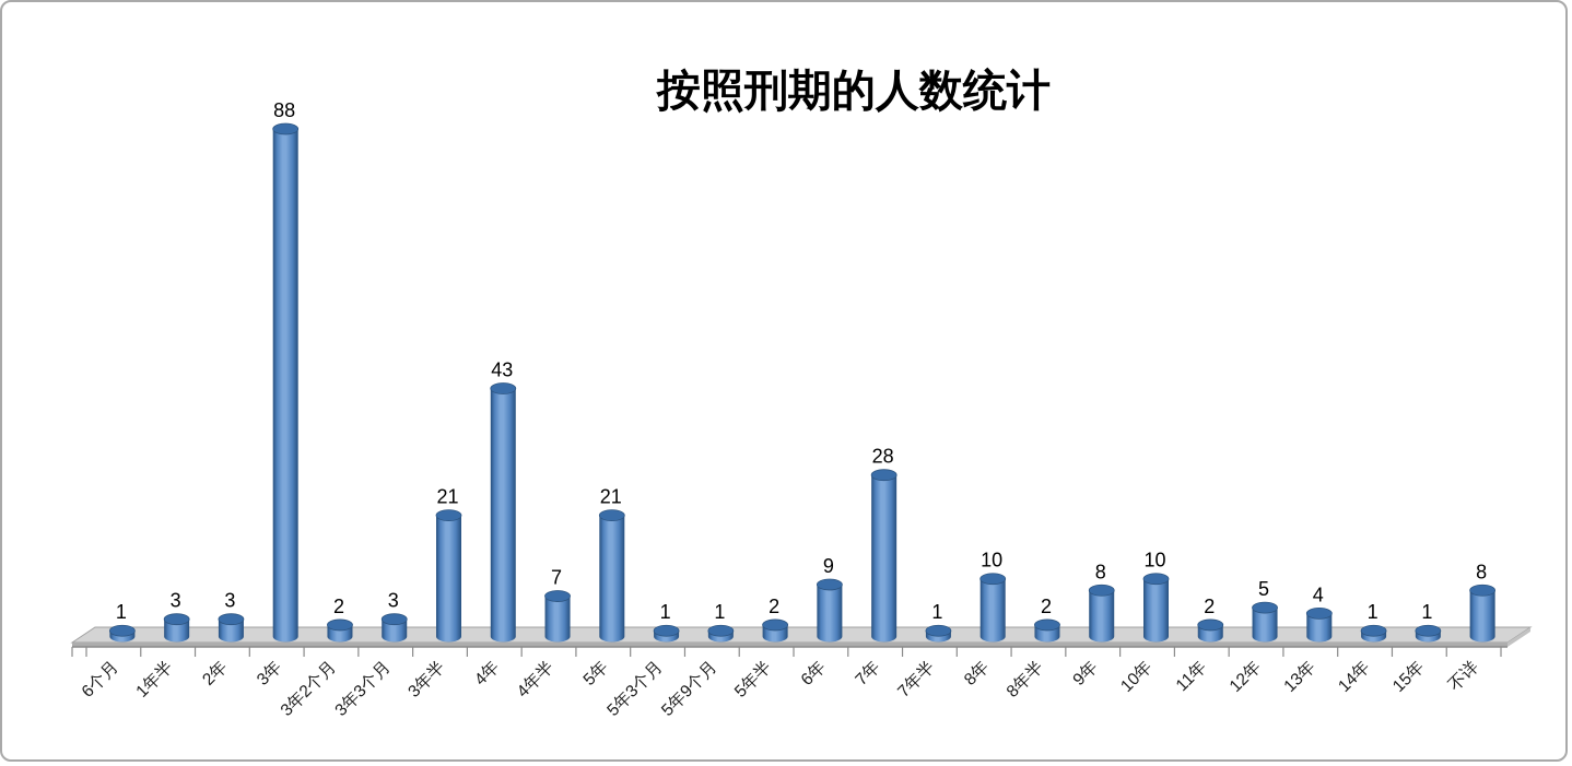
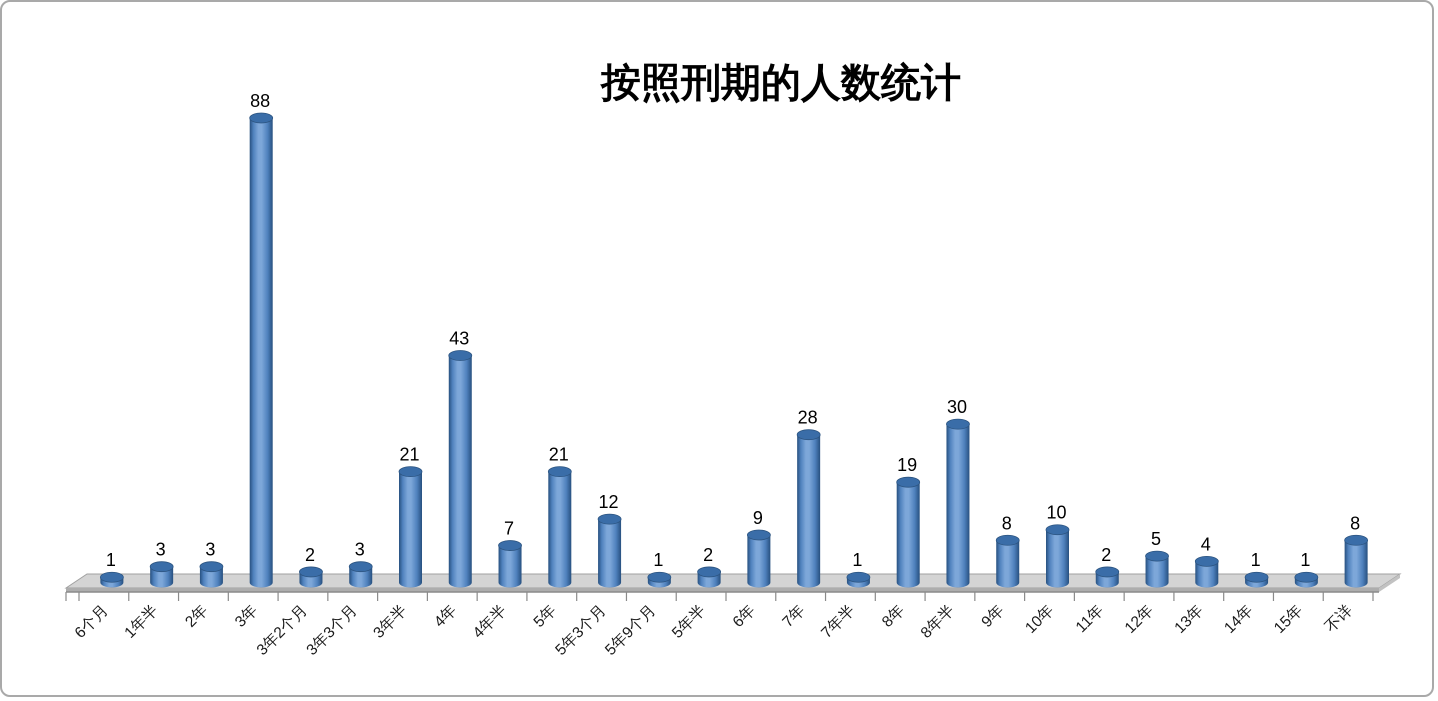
5年3个月: 1 -> 12
8年: 10 -> 19
8年半: 2 -> 30
